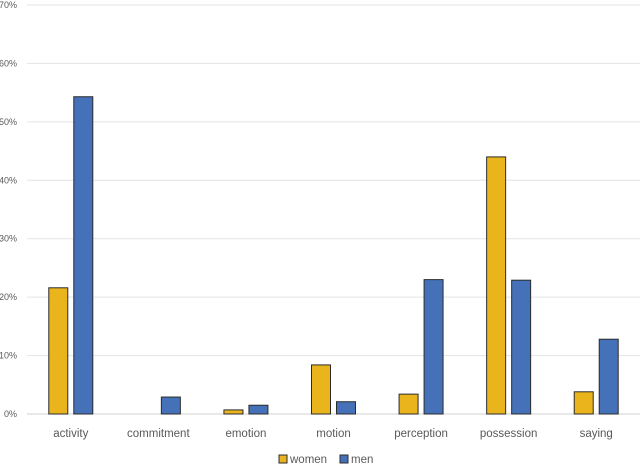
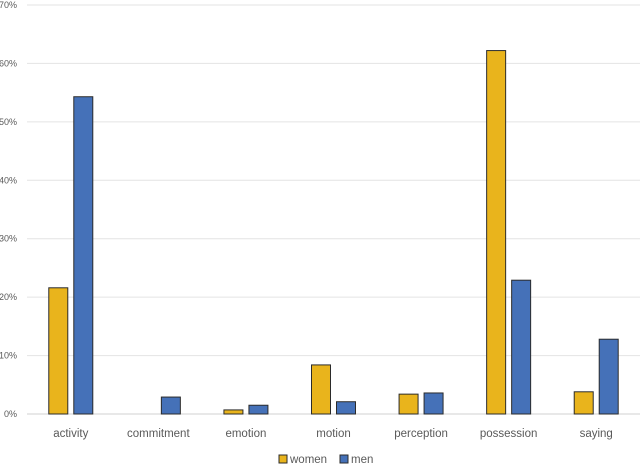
men/perception: 23% -> 4%
women/possession: 44% -> 62%
